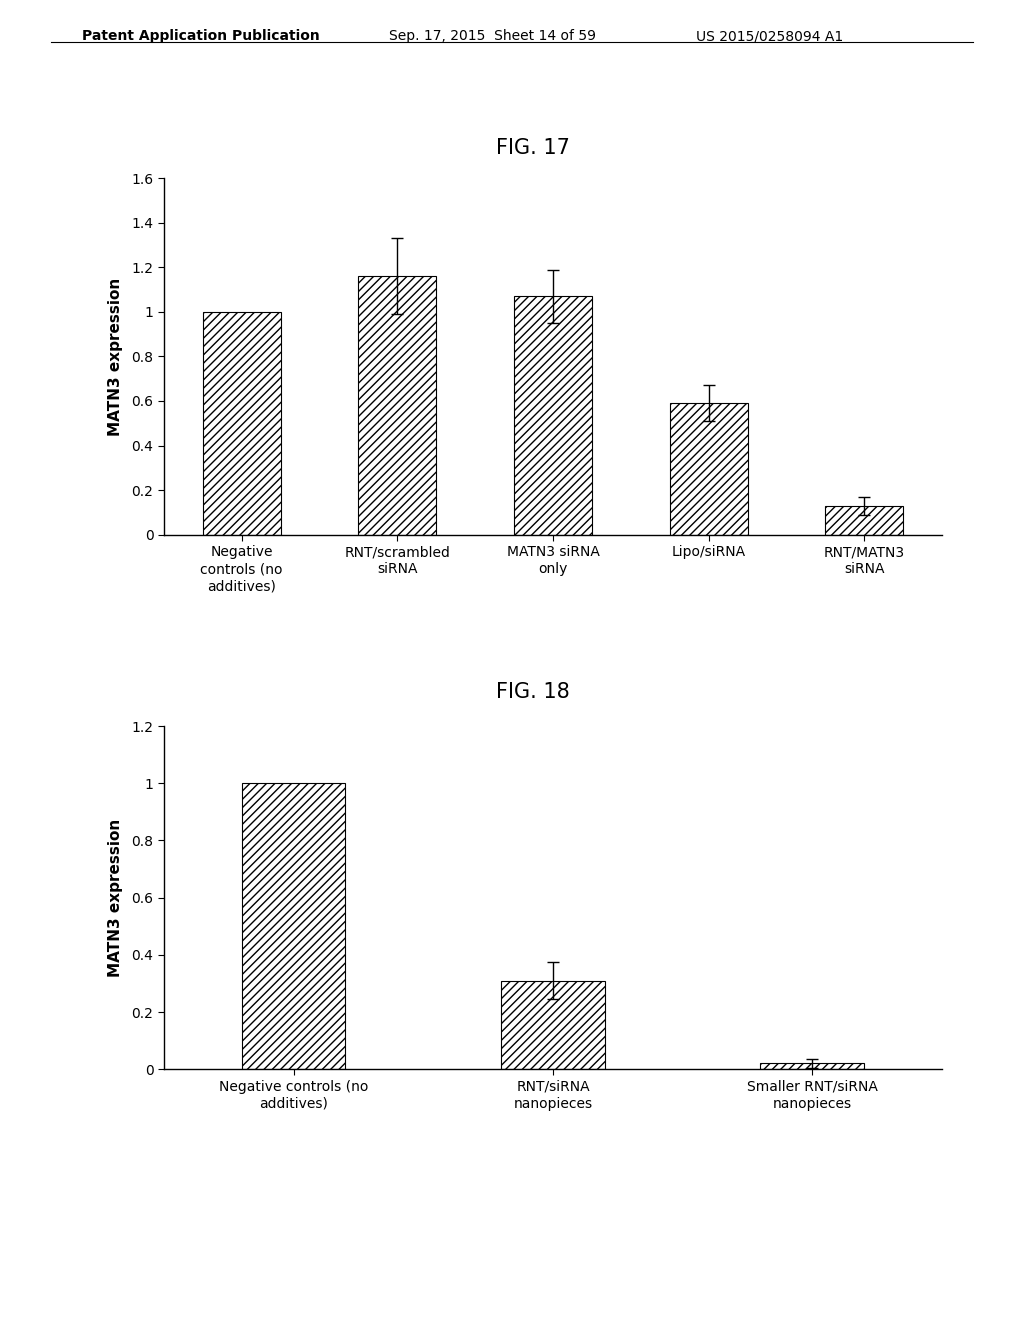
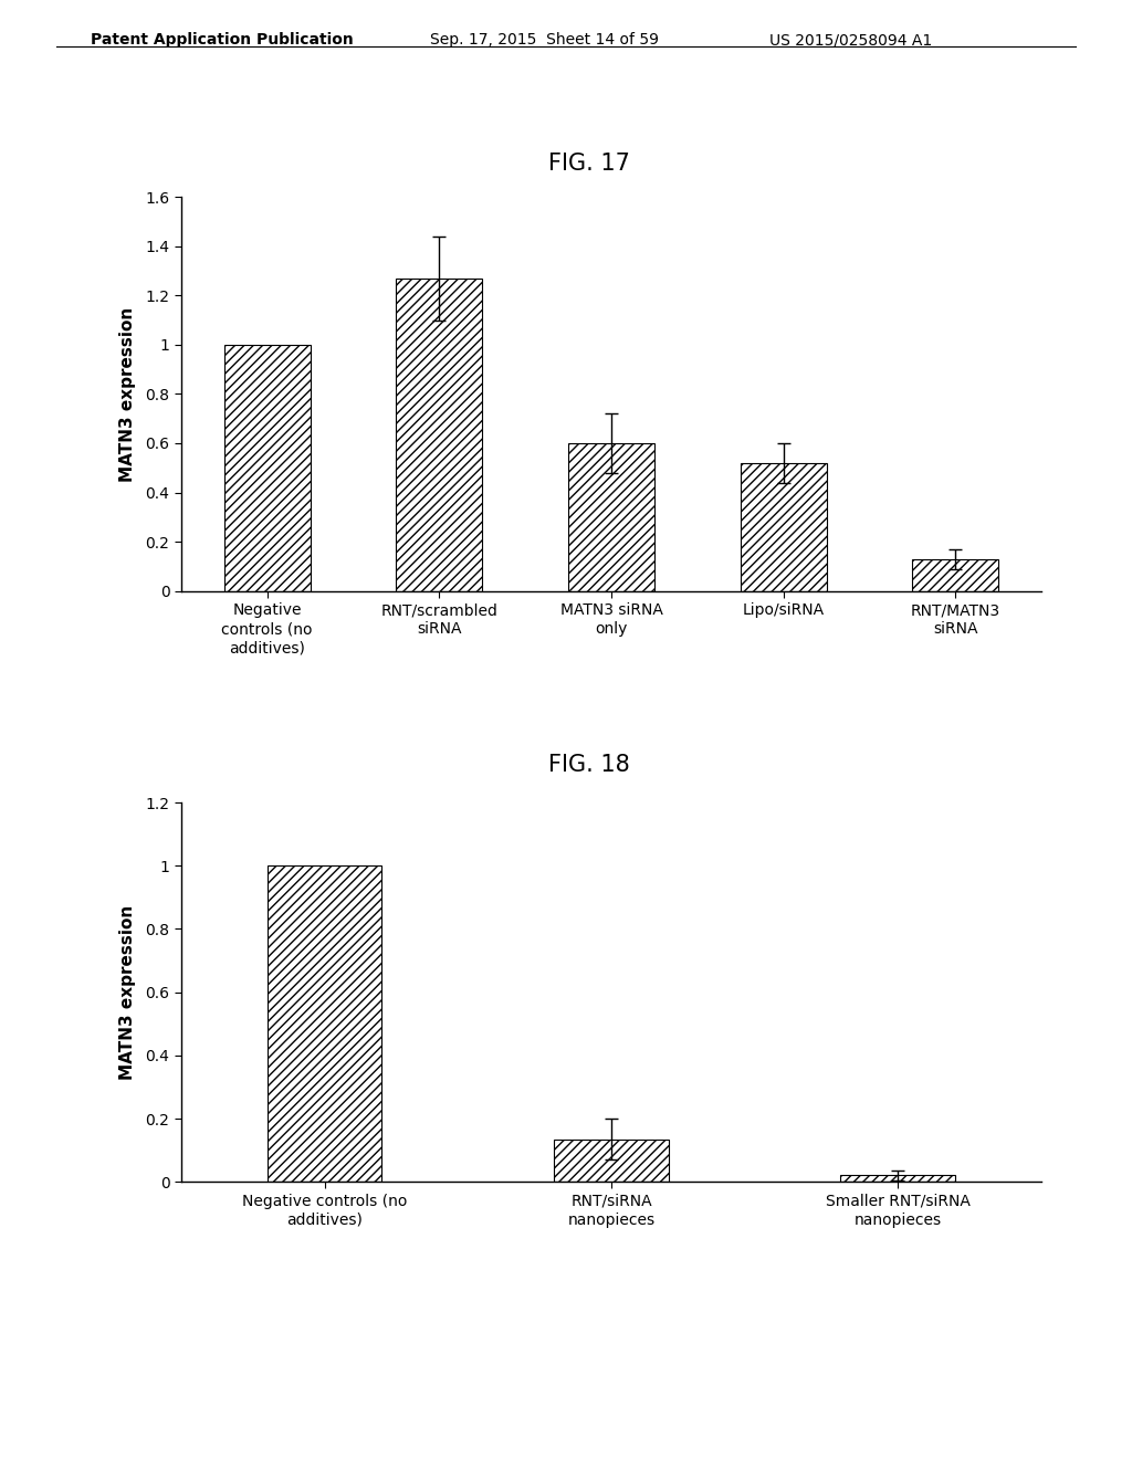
RNT/scrambled siRNA: 1.16 -> 1.27
MATN3 siRNA only: 1.07 -> 0.60
Lipo/siRNA: 0.59 -> 0.52
RNT/siRNA nanopieces: 0.310 -> 0.135
